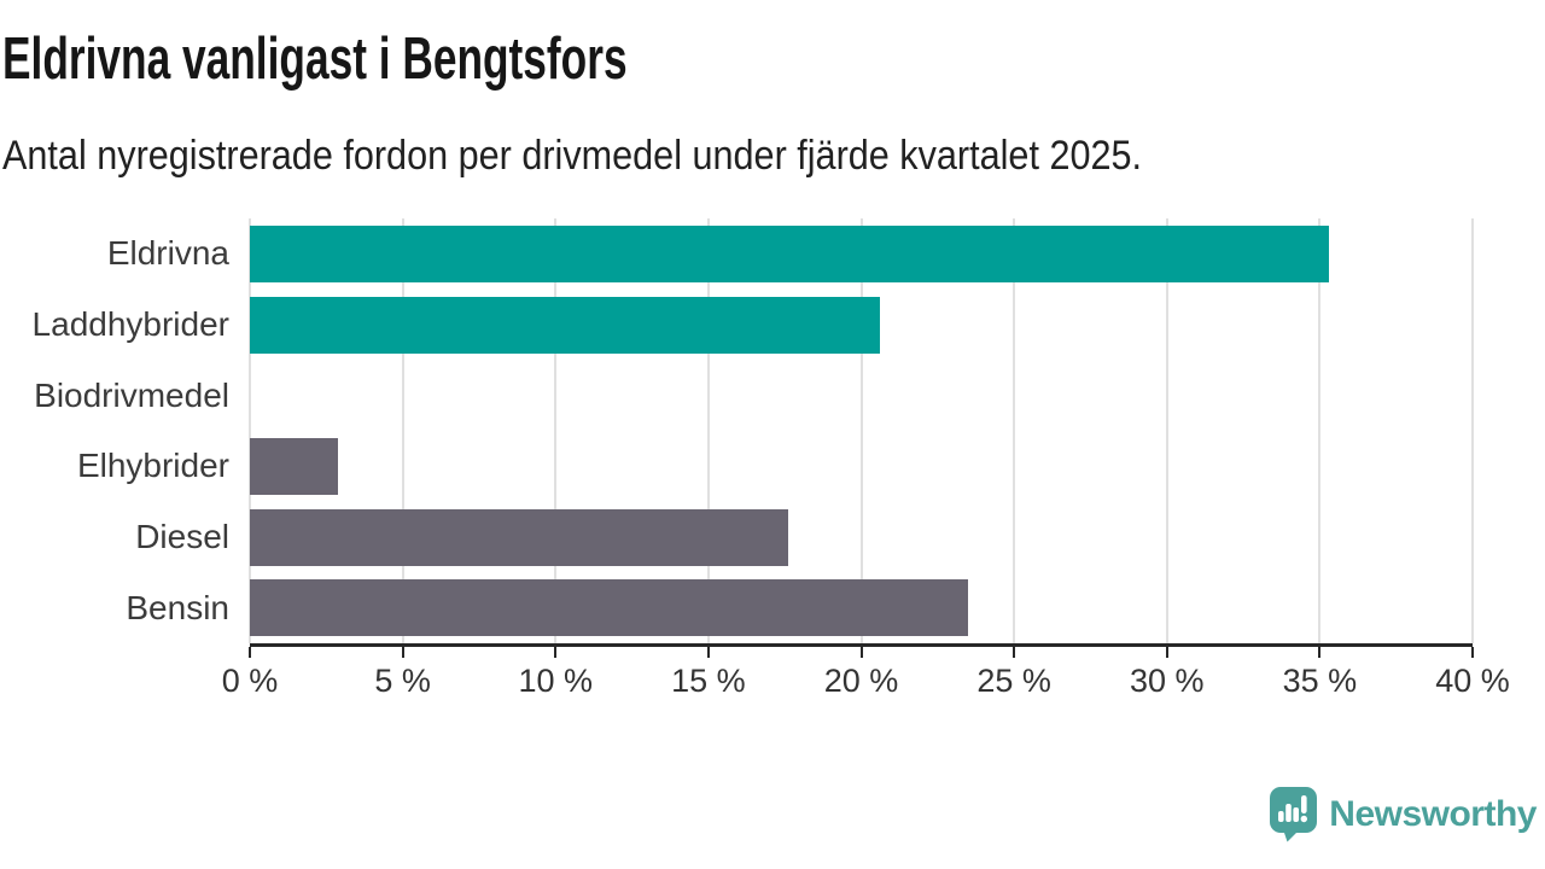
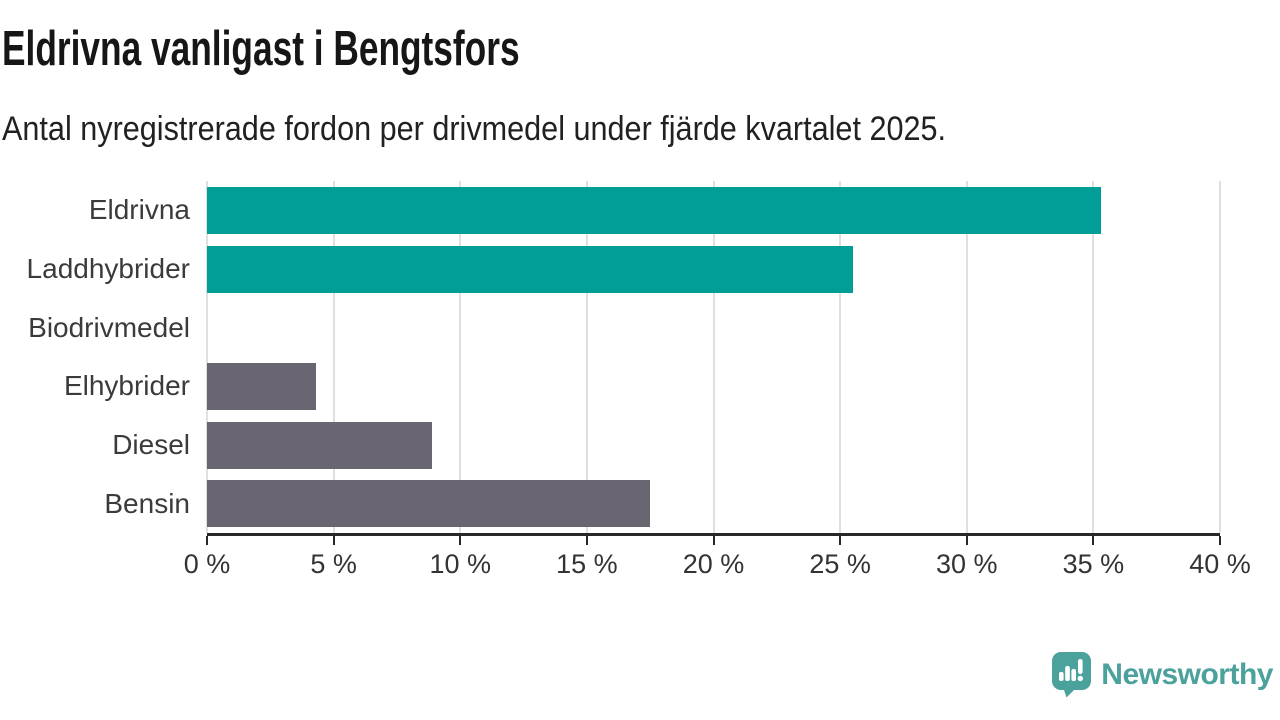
Laddhybrider: 20.6% -> 25.5%
Elhybrider: 2.9% -> 4.3%
Diesel: 17.6% -> 8.9%
Bensin: 23.5% -> 17.5%
